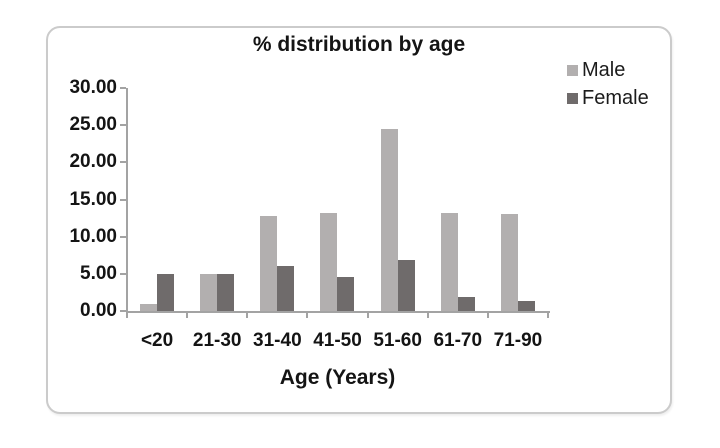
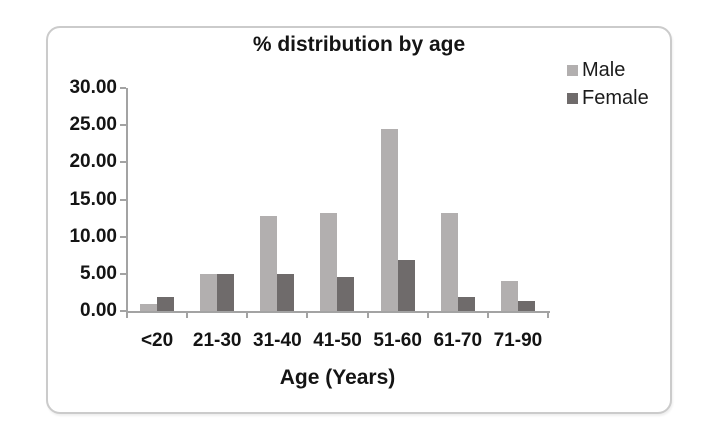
Female/<20: 5 -> 2
Female/31-40: 6 -> 5
Male/71-90: 13 -> 4
